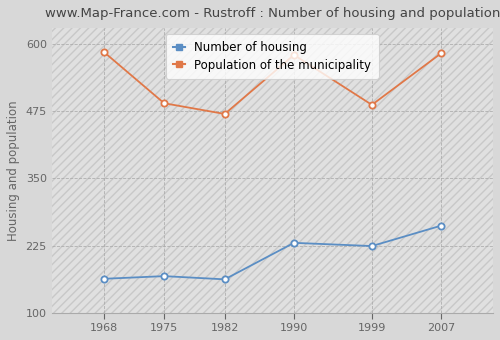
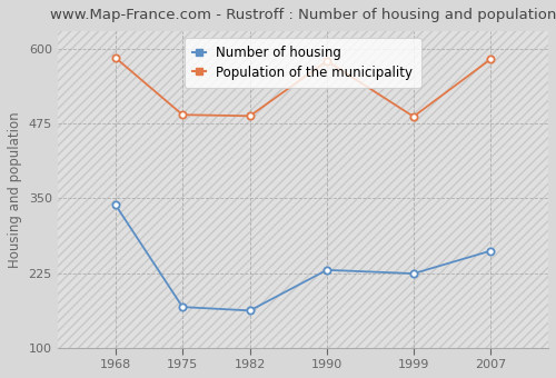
Number of housing/1968: 163 -> 340
Population of the municipality/1982: 470 -> 488
